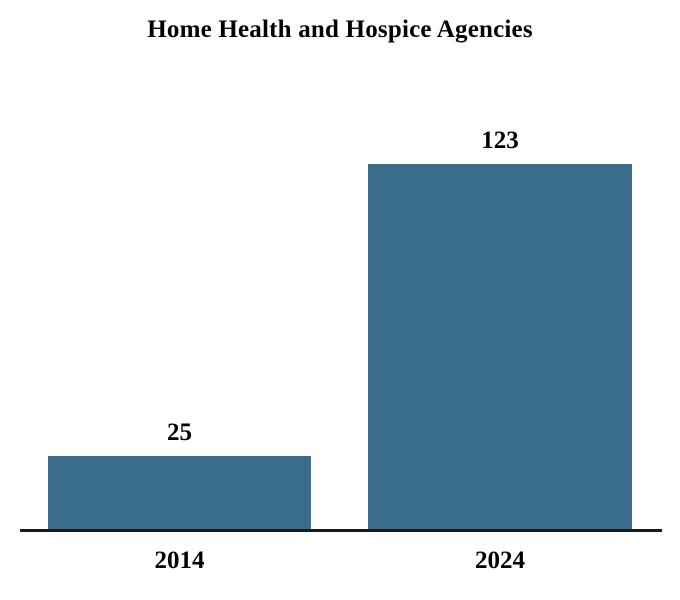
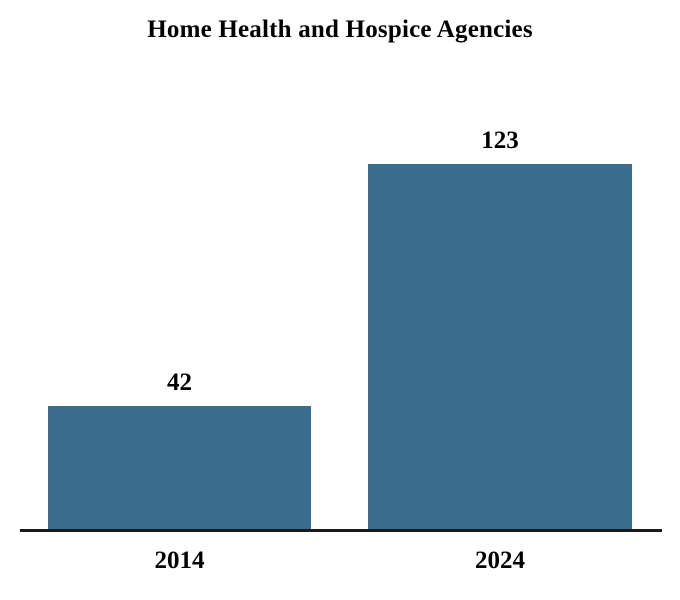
2014: 25 -> 42
